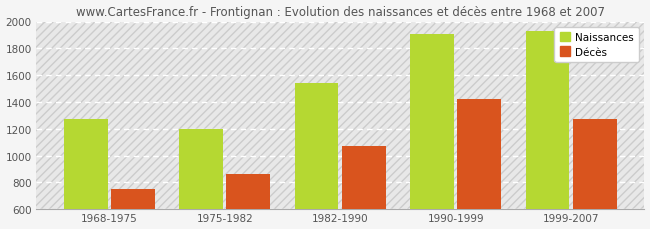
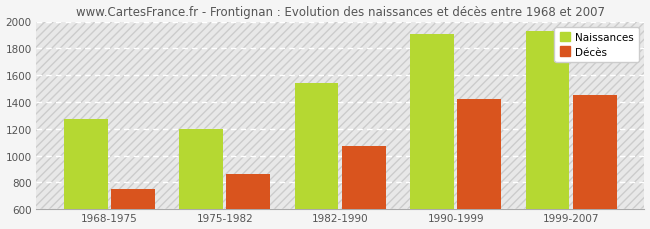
Décès/1999-2007: 1270 -> 1450
